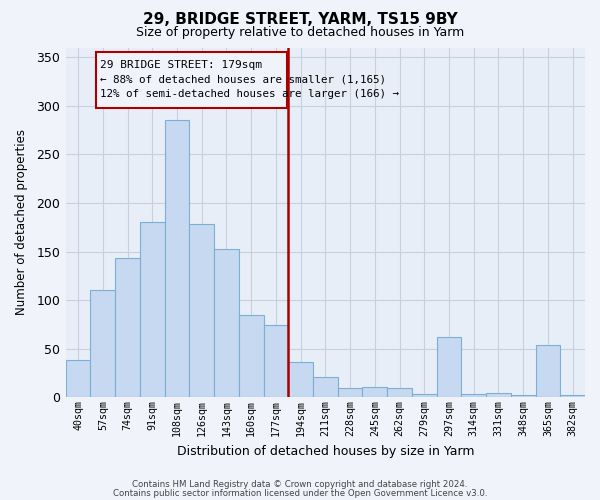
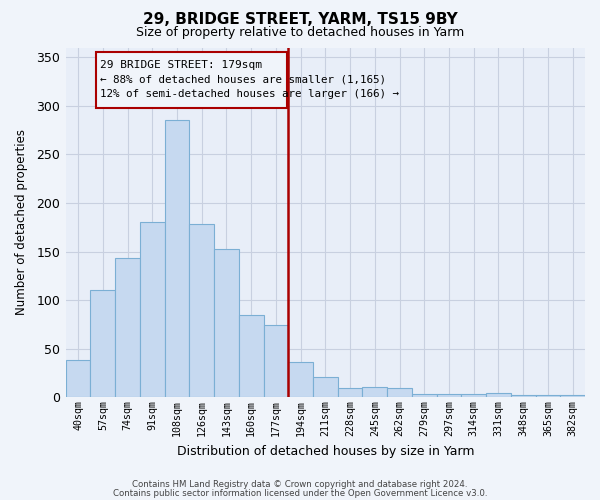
297sqm: 62 -> 4
365sqm: 54 -> 2
